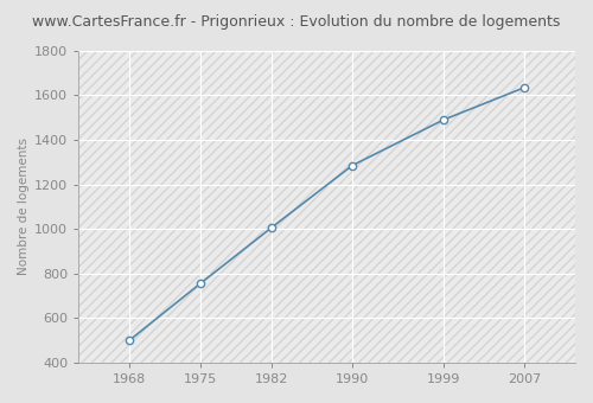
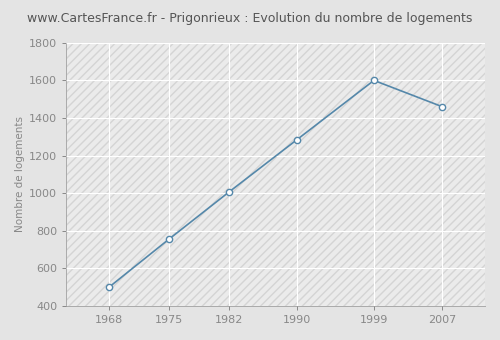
1999: 1490 -> 1600
2007: 1640 -> 1460
